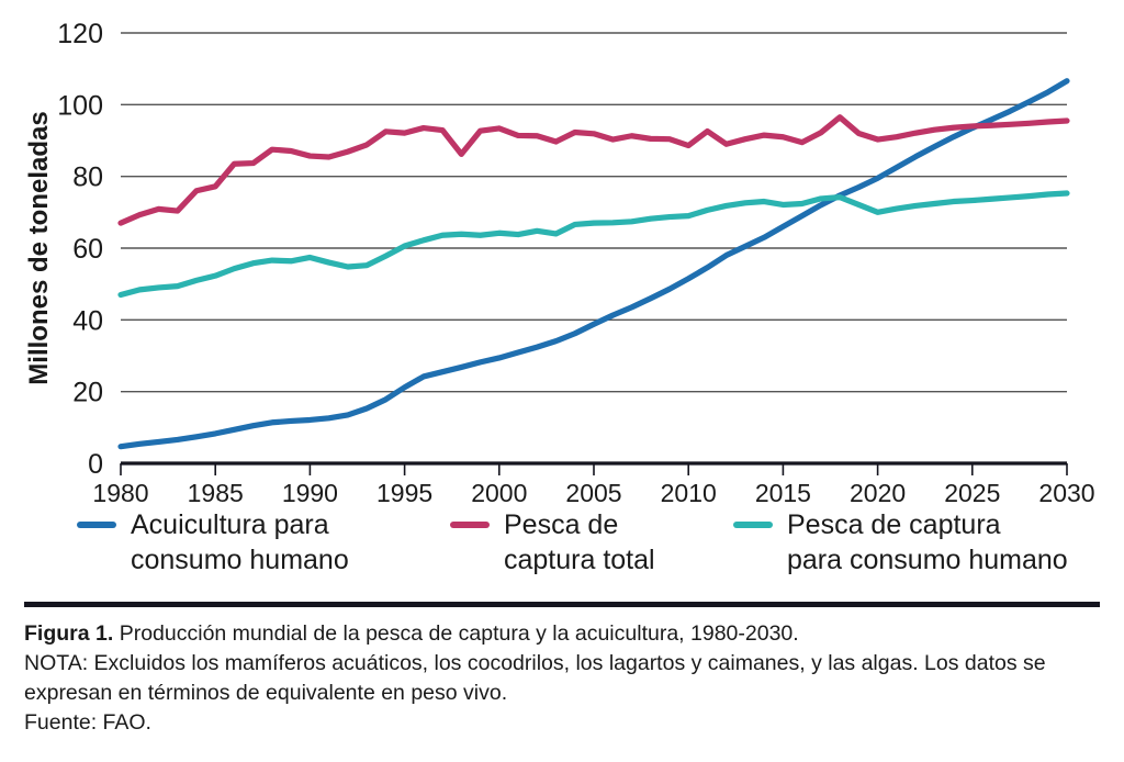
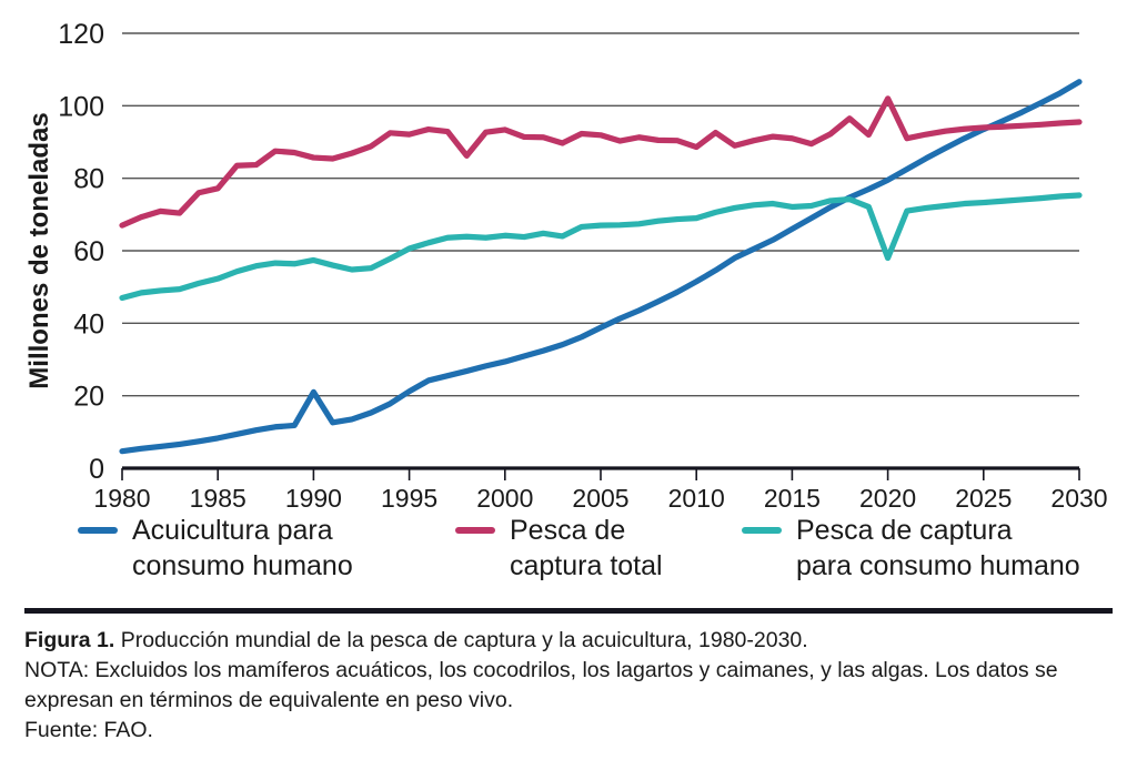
Acuicultura para consumo humano/1990: 12 -> 21
Pesca de captura total/2020: 90 -> 102
Pesca de captura para consumo humano/2020: 70 -> 58
